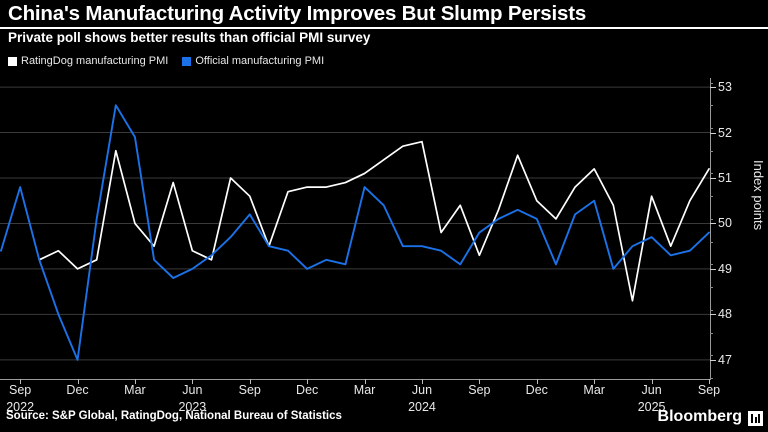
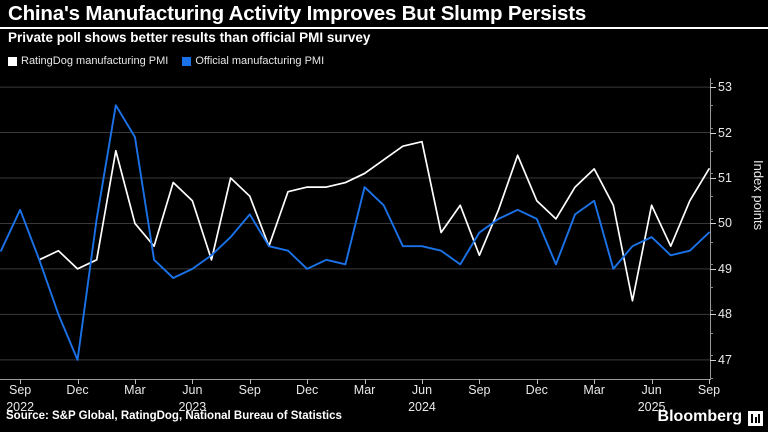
Official manufacturing PMI/Sep 2022: 50.8 -> 50.3
RatingDog manufacturing PMI/Jun 2023: 49.4 -> 50.5
RatingDog manufacturing PMI/Jun 2025: 50.6 -> 50.4
